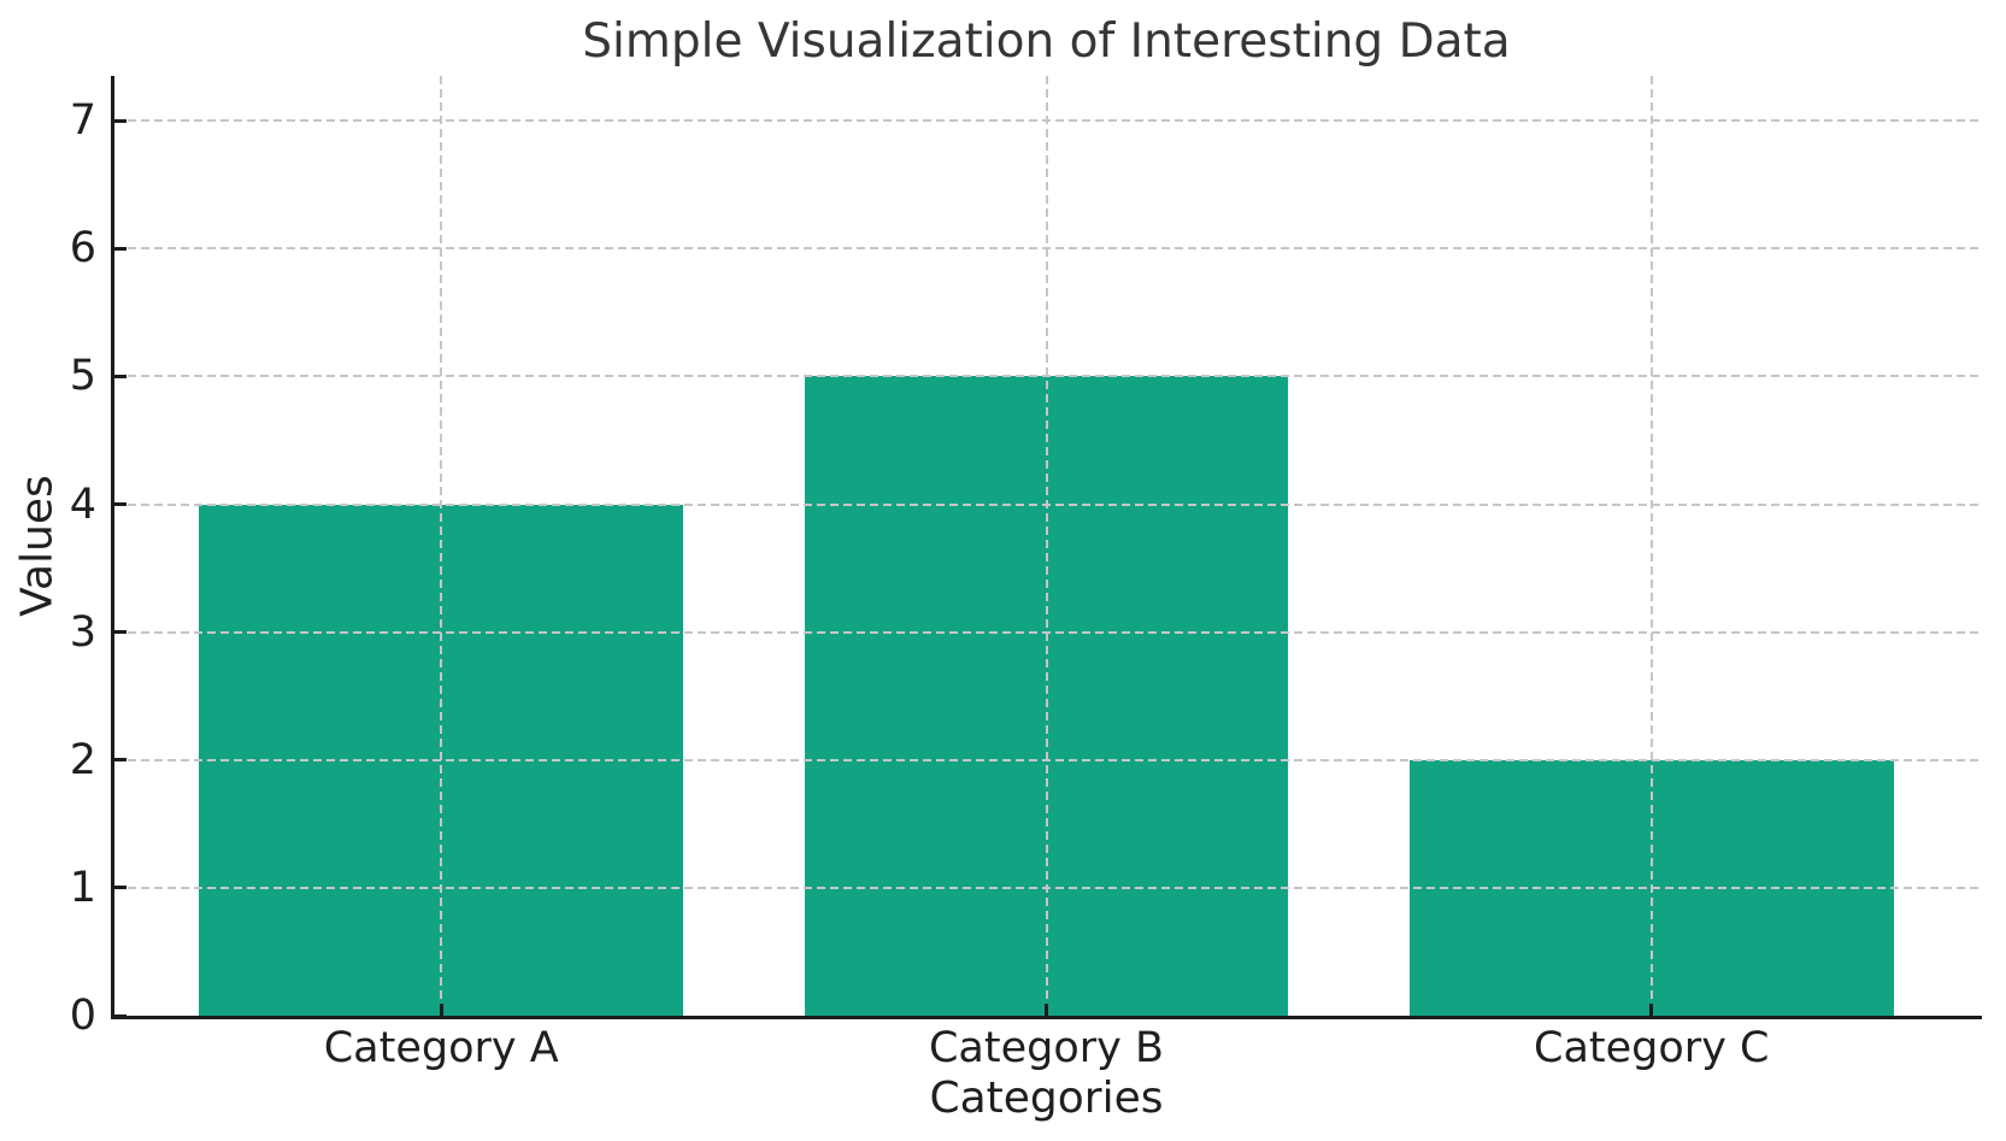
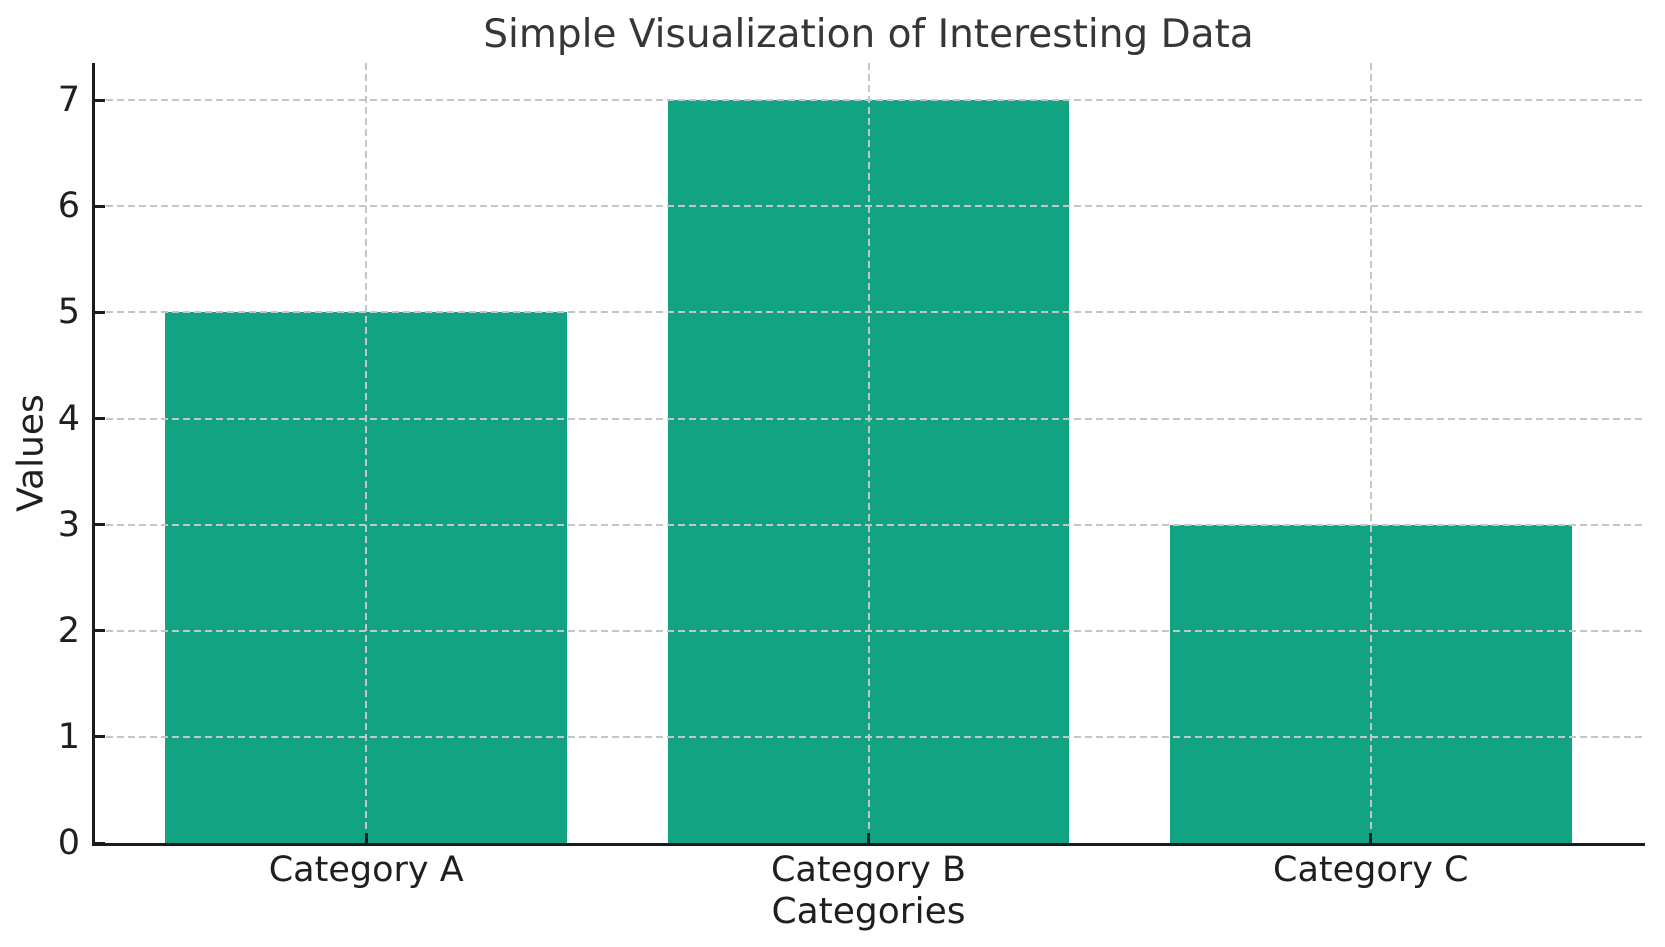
Category A: 4 -> 5
Category B: 5 -> 7
Category C: 2 -> 3
